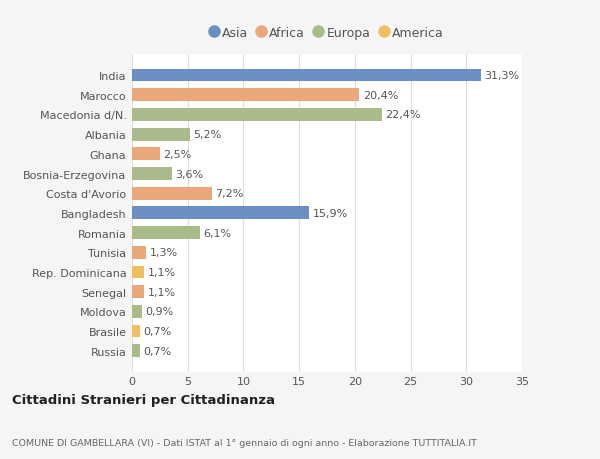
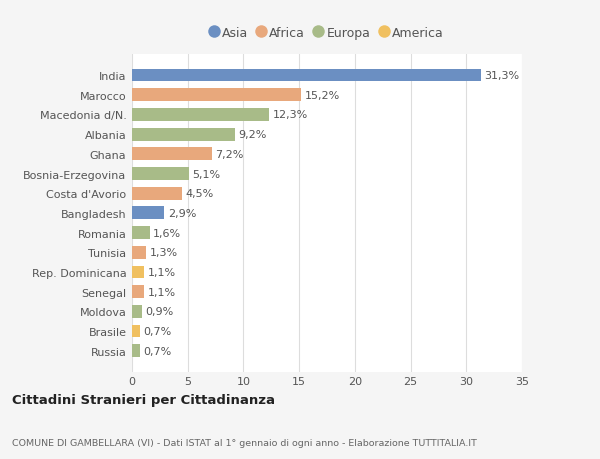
Marocco: 20,4% -> 15,2%
Macedonia d/N.: 22,4% -> 12,3%
Albania: 5,2% -> 9,2%
Ghana: 2,5% -> 7,2%
Bosnia-Erzegovina: 3,6% -> 5,1%
Costa d'Avorio: 7,2% -> 4,5%
Bangladesh: 15,9% -> 2,9%
Romania: 6,1% -> 1,6%
